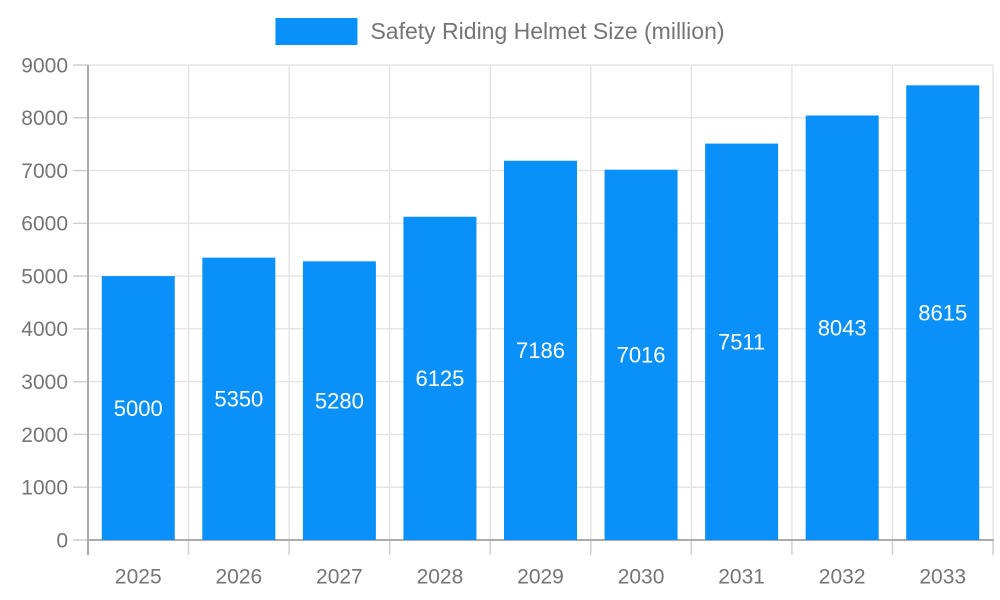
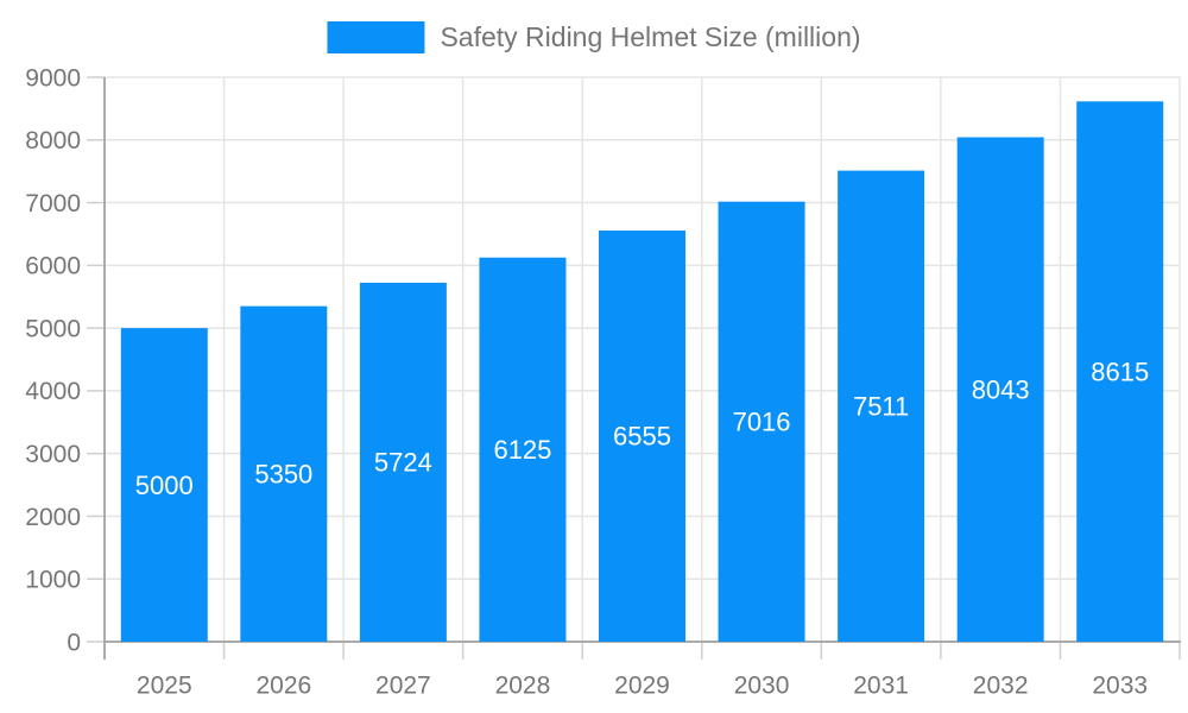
2027: 5280 -> 5724
2029: 7186 -> 6555
